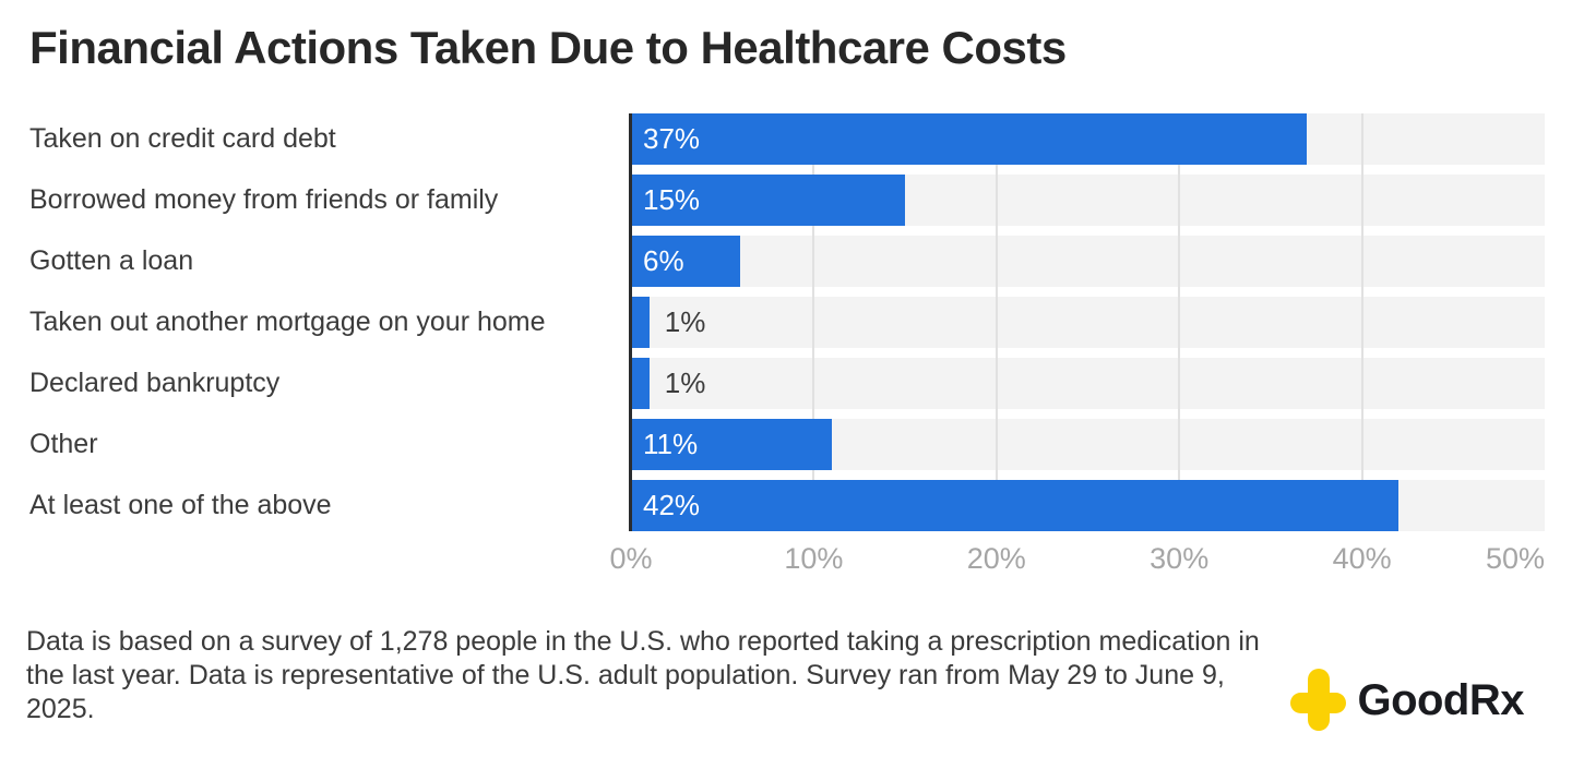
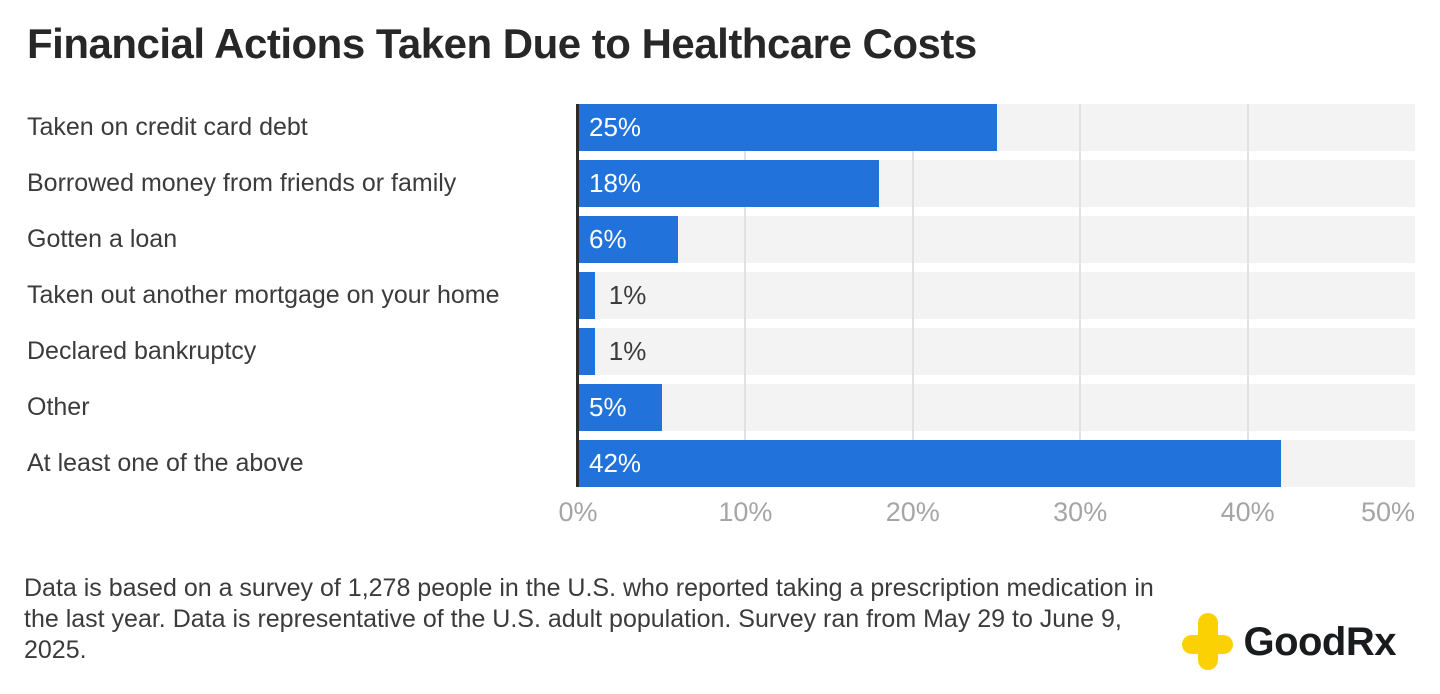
Taken on credit card debt: 37% -> 25%
Borrowed money from friends or family: 15% -> 18%
Other: 11% -> 5%
